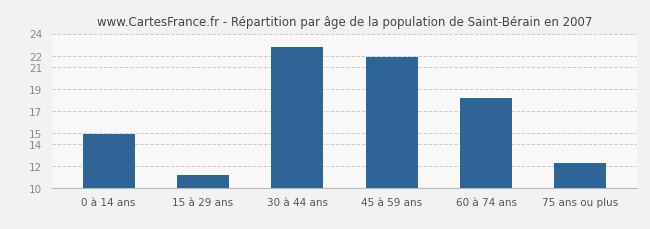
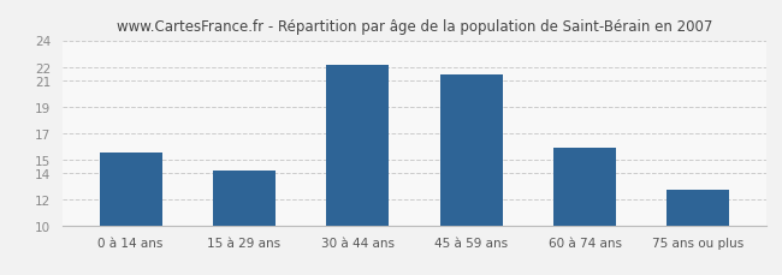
0 à 14 ans: 14.9 -> 15.5
15 à 29 ans: 11.1 -> 14.1
30 à 44 ans: 22.8 -> 22.1
45 à 59 ans: 21.9 -> 21.4
60 à 74 ans: 18.1 -> 15.9
75 ans ou plus: 12.2 -> 12.7
